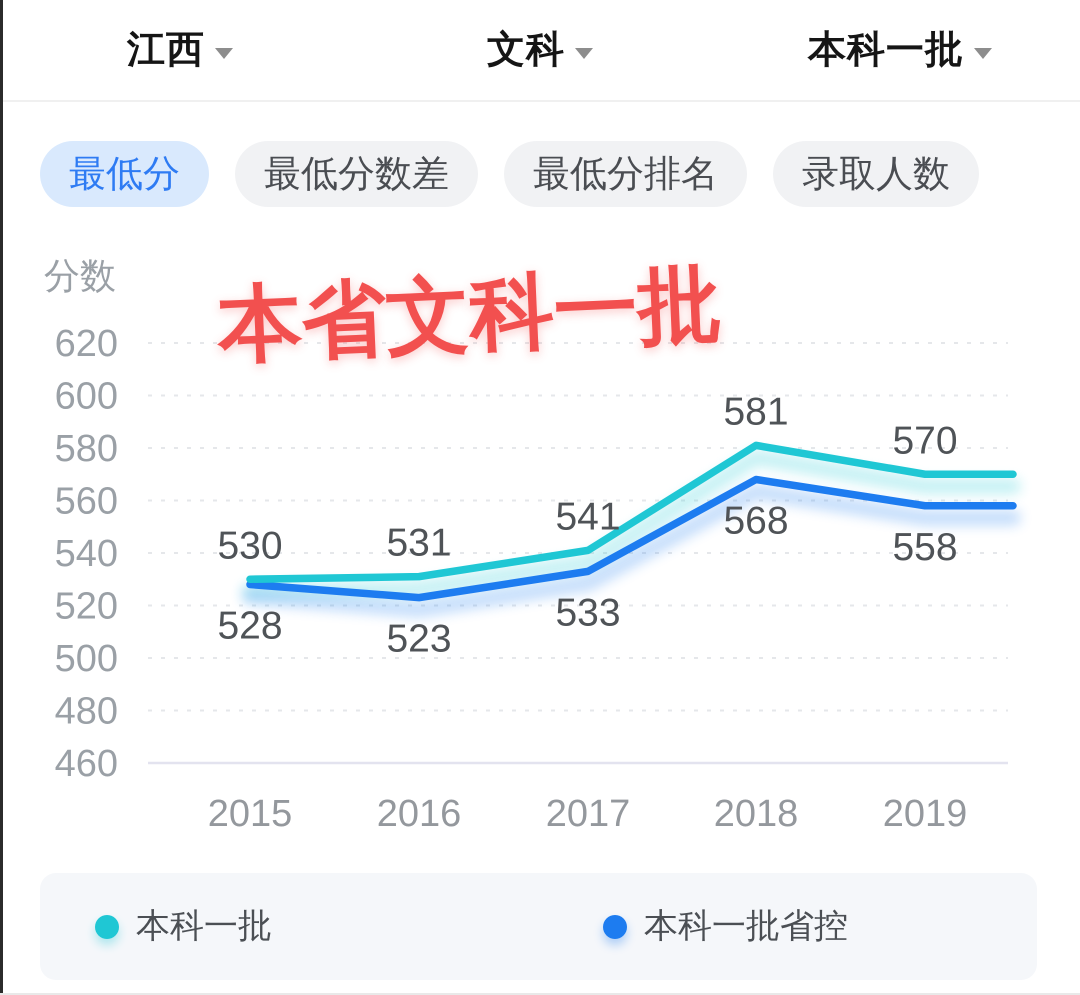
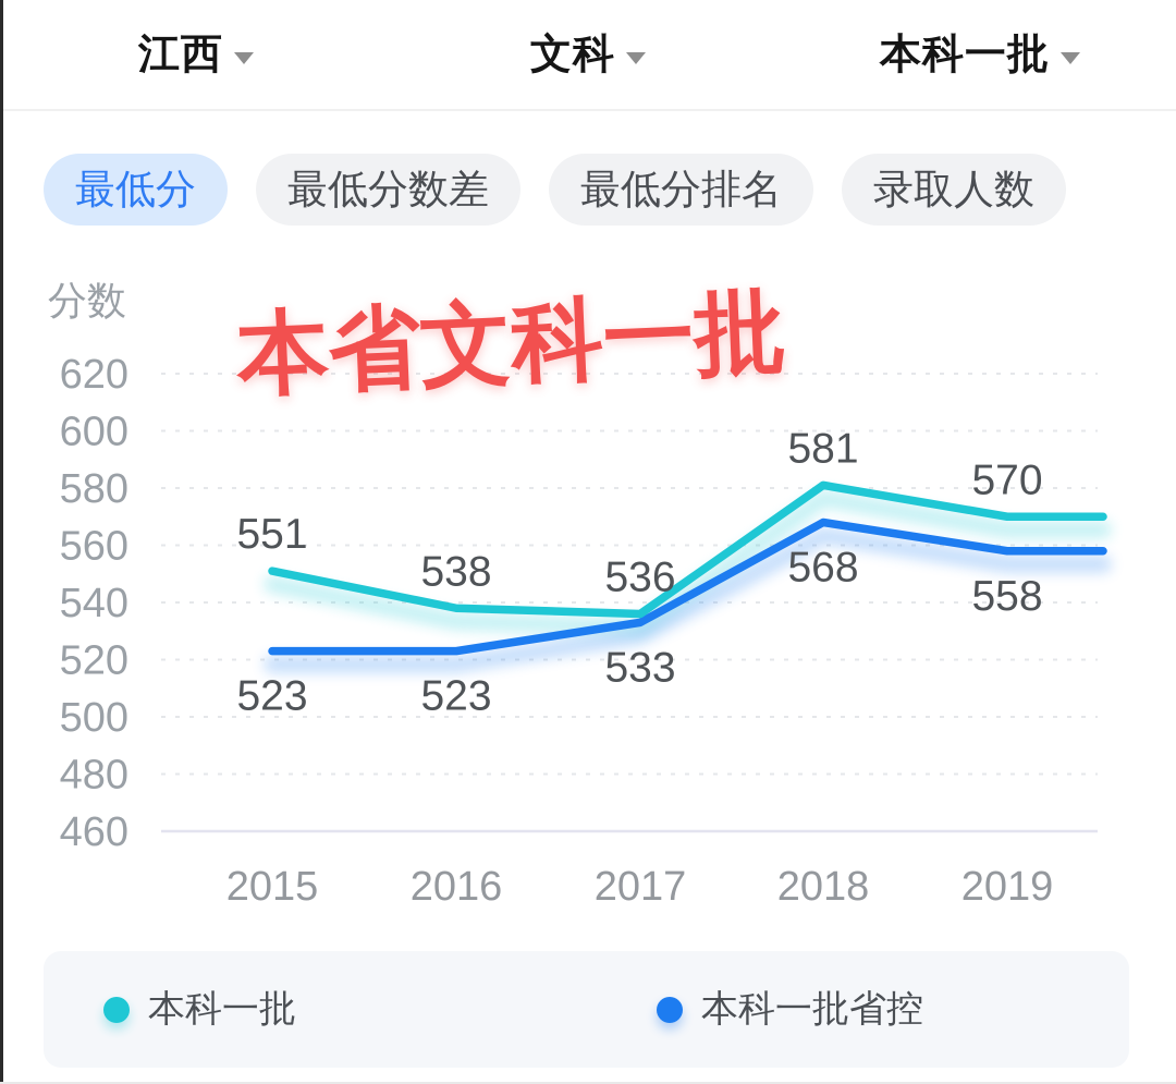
本科一批/2015: 530 -> 551
本科一批省控/2015: 528 -> 523
本科一批/2016: 531 -> 538
本科一批/2017: 541 -> 536
